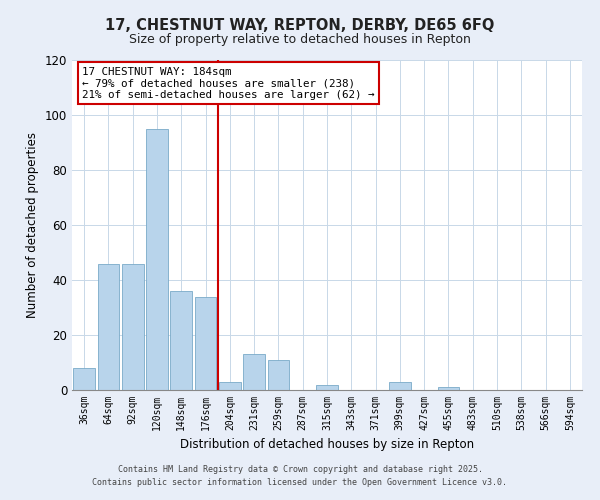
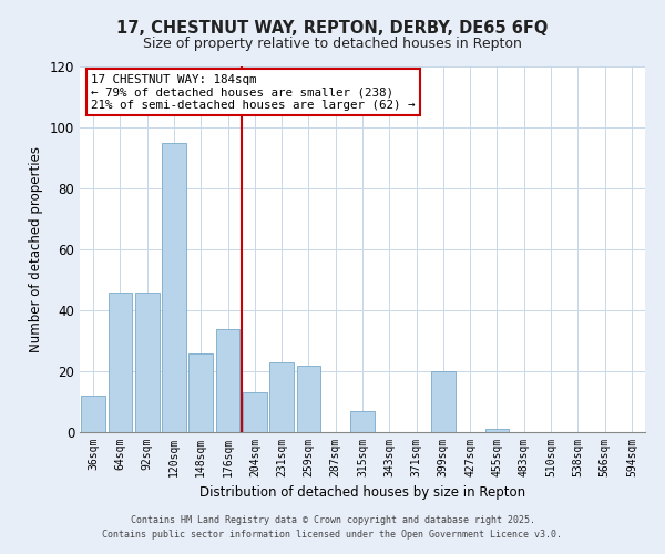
36sqm: 8 -> 12
148sqm: 36 -> 26
204sqm: 3 -> 13
231sqm: 13 -> 23
259sqm: 11 -> 22
315sqm: 2 -> 7
399sqm: 3 -> 20
